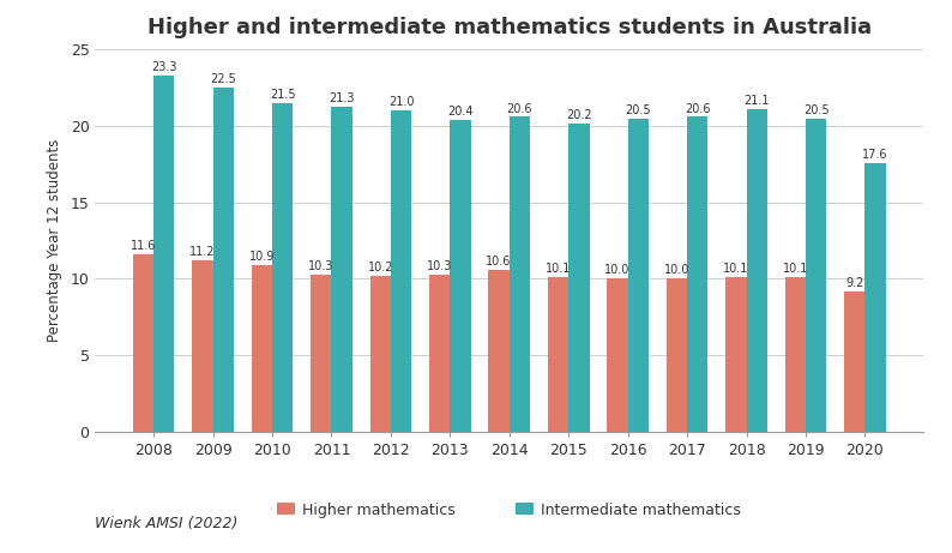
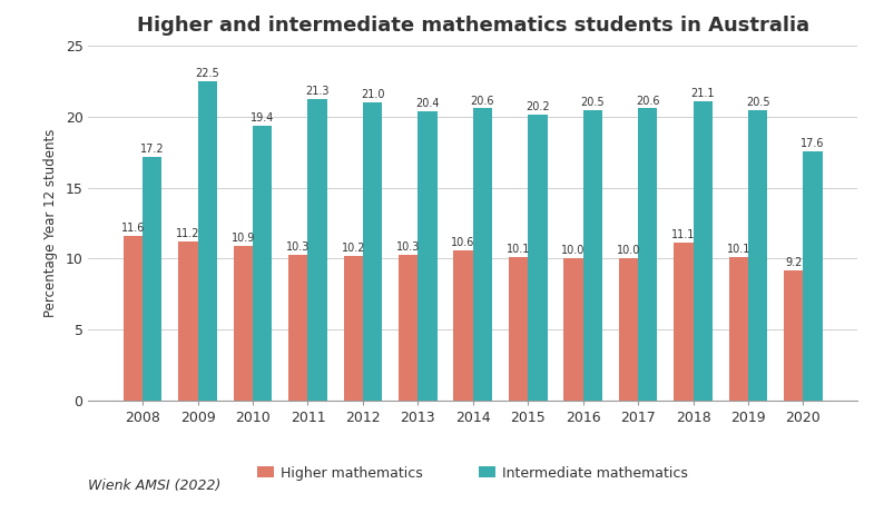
Intermediate mathematics/2008: 23.3 -> 17.2
Intermediate mathematics/2010: 21.5 -> 19.4
Higher mathematics/2018: 10.1 -> 11.1
